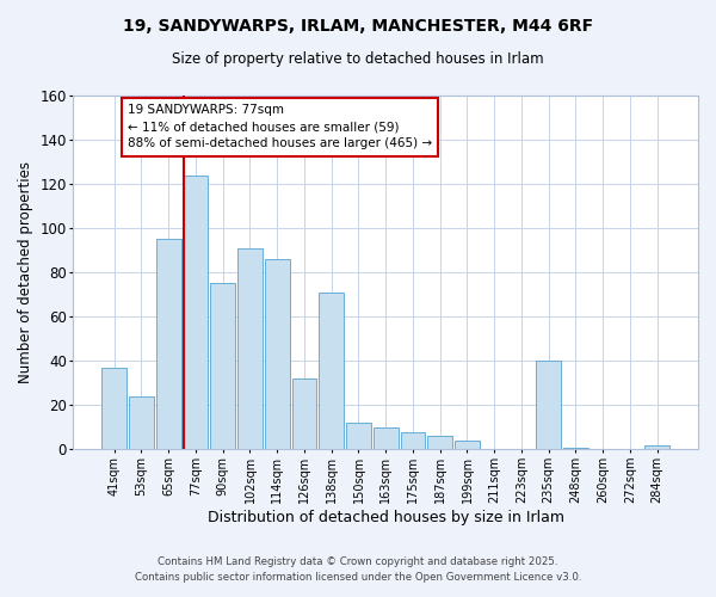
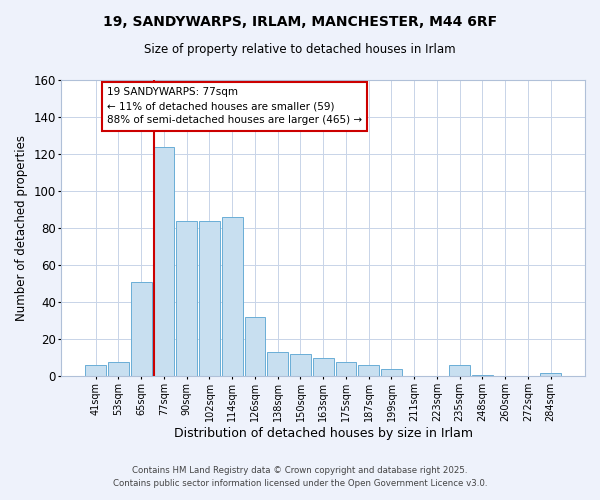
41sqm: 37 -> 6
53sqm: 24 -> 8
65sqm: 95 -> 51
90sqm: 75 -> 84
102sqm: 91 -> 84
138sqm: 71 -> 13
235sqm: 40 -> 6
